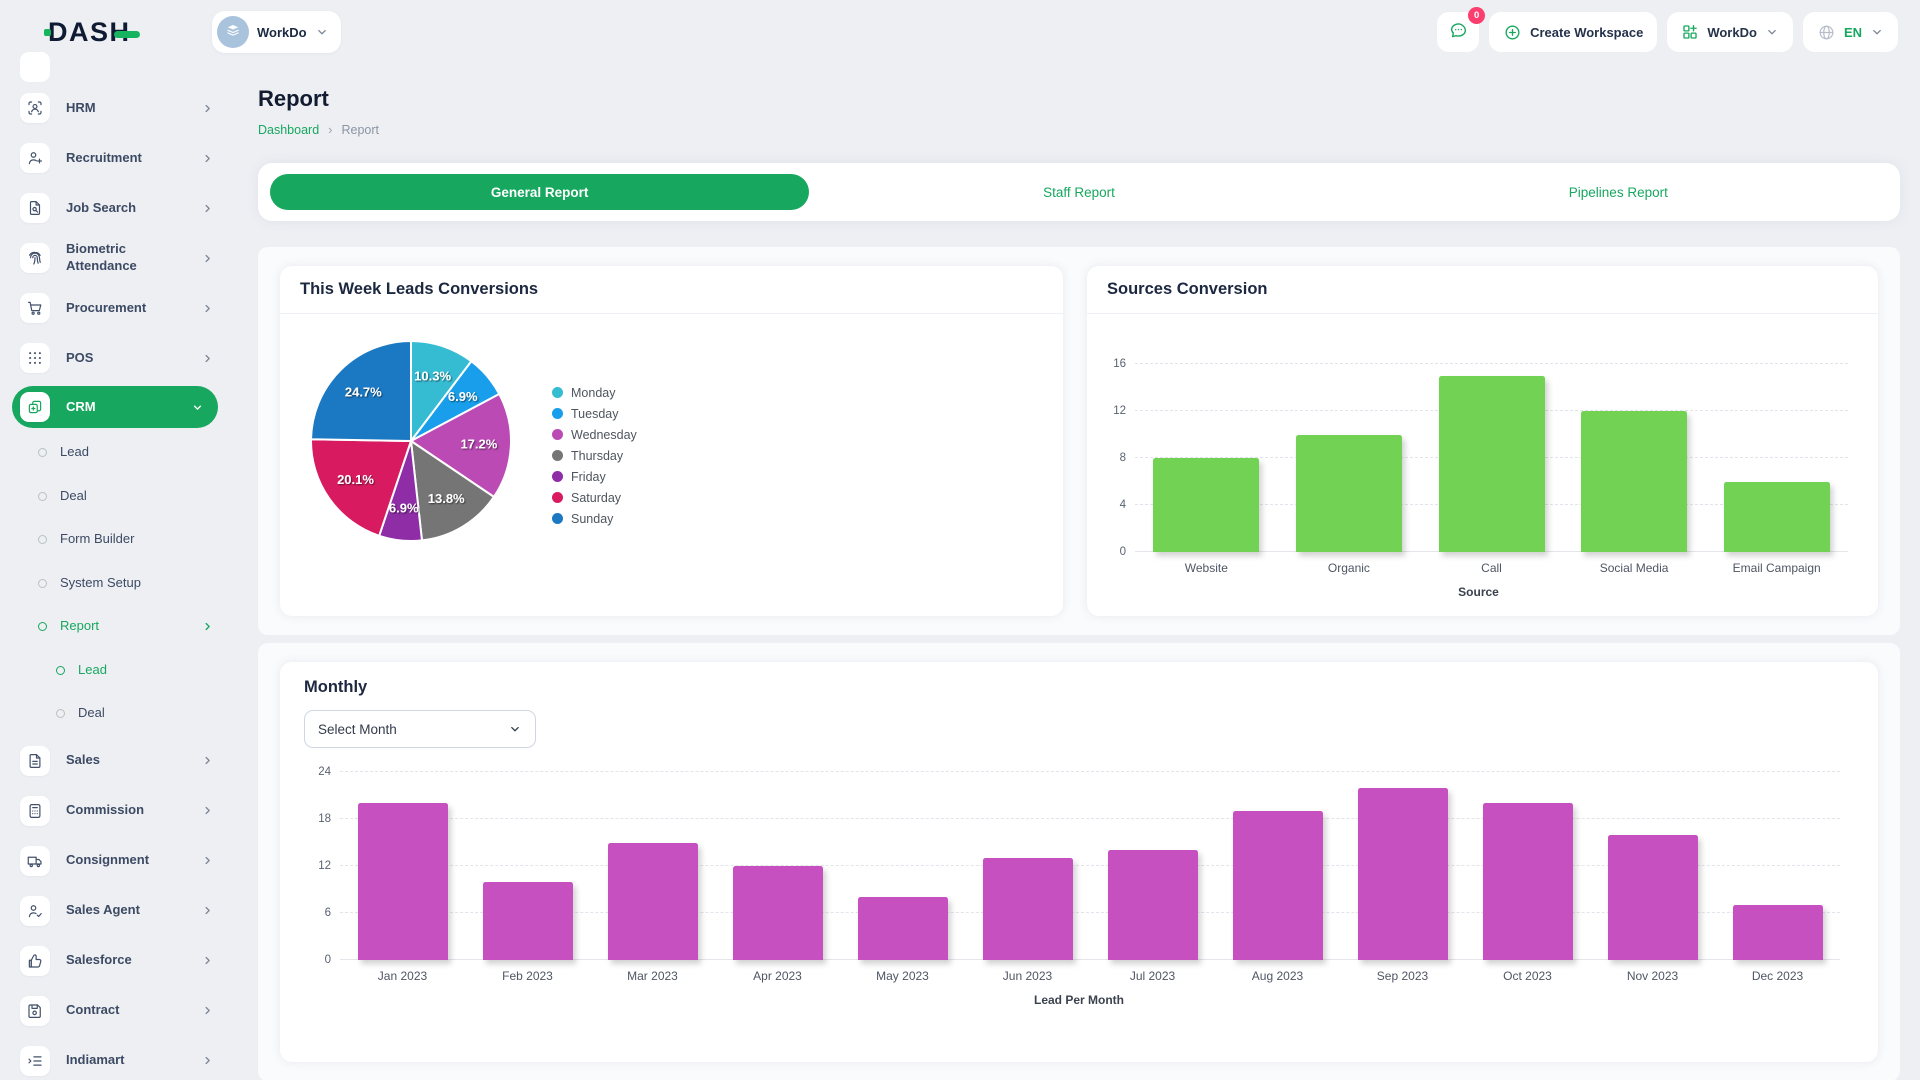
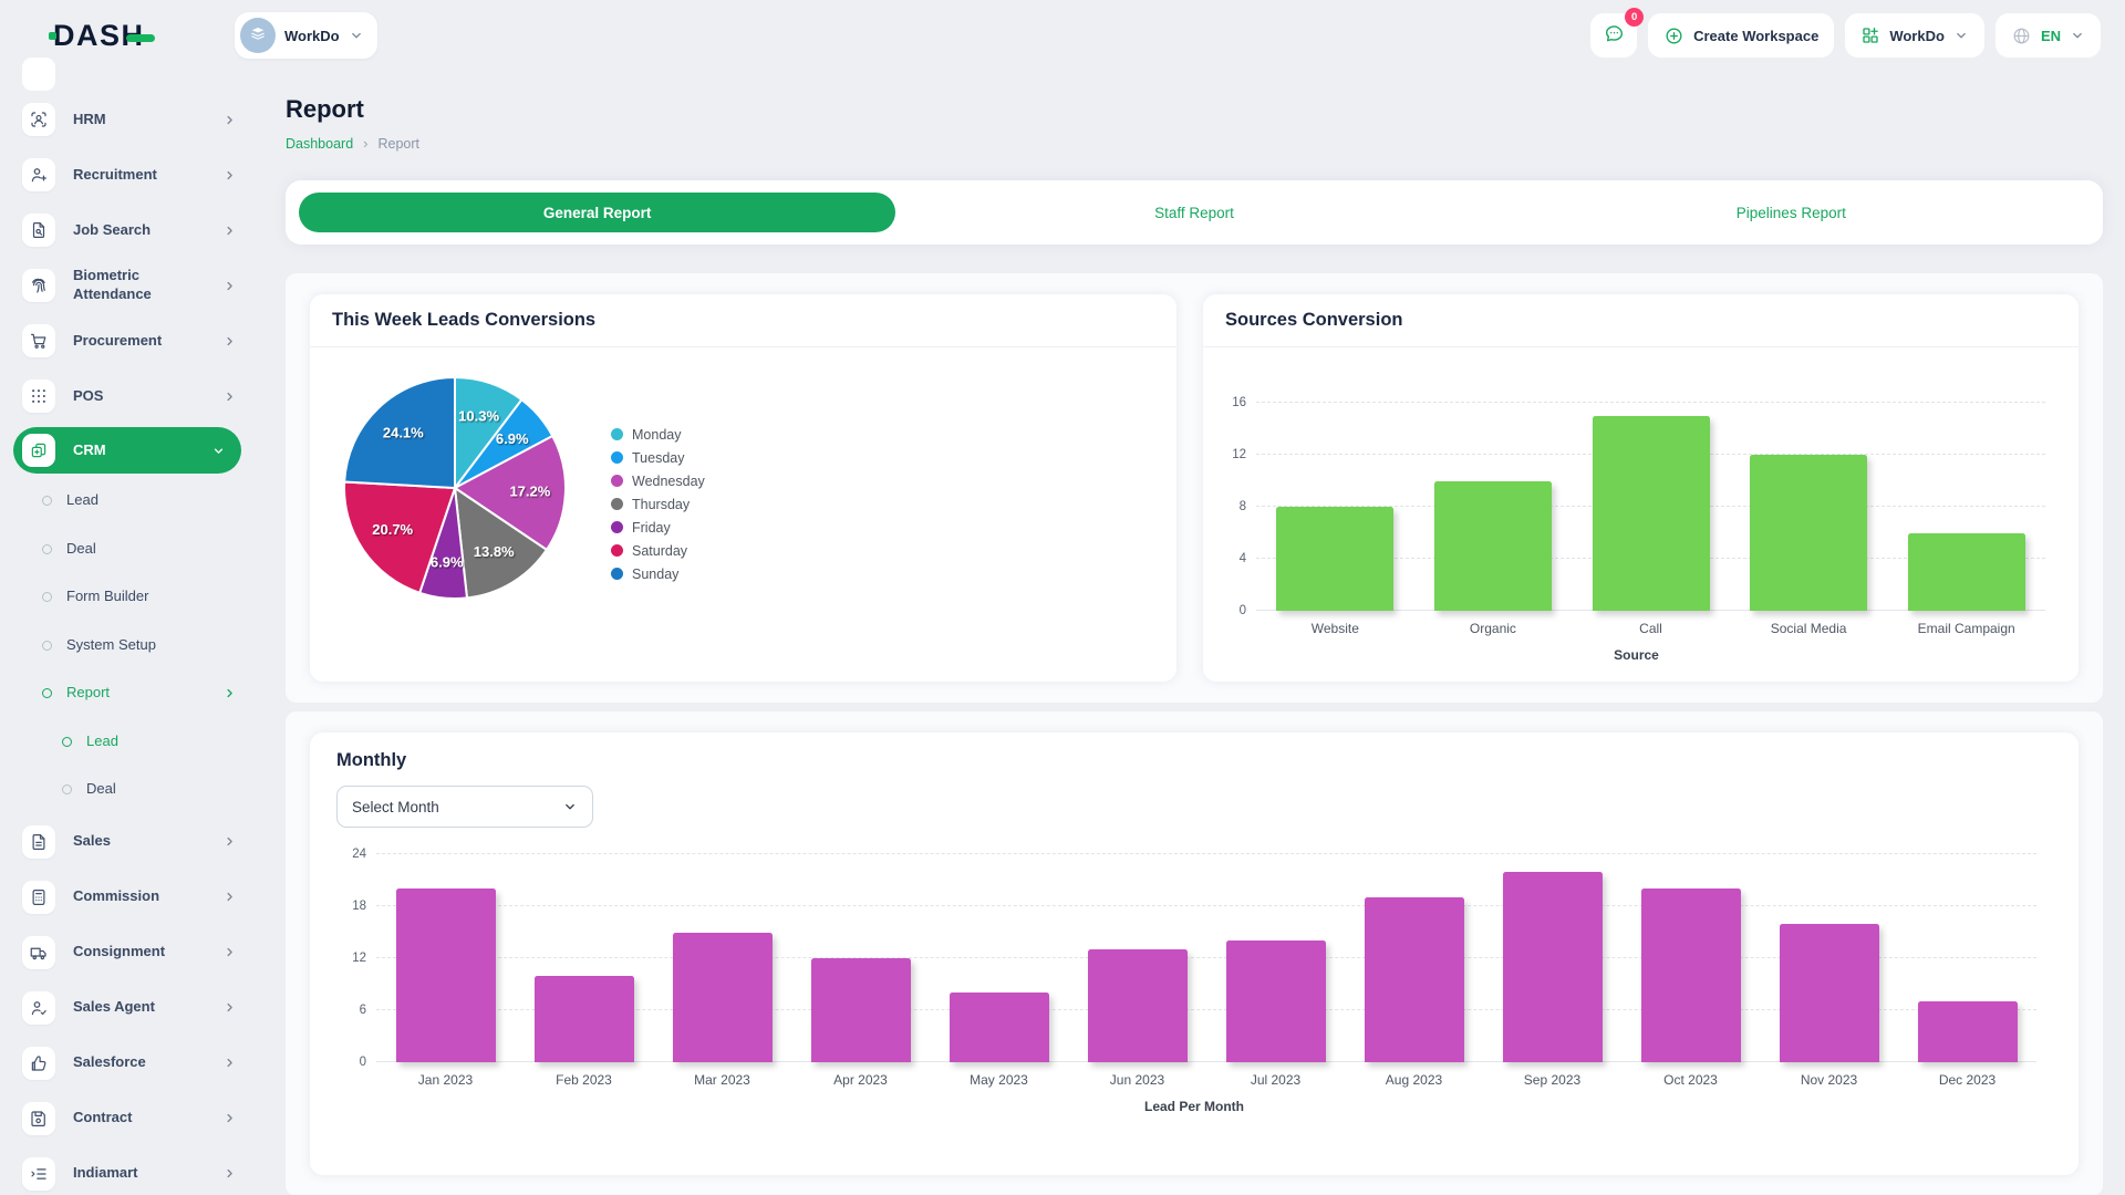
This Week Leads Conversions/Saturday: 20.1% -> 20.7%
This Week Leads Conversions/Sunday: 24.7% -> 24.1%
